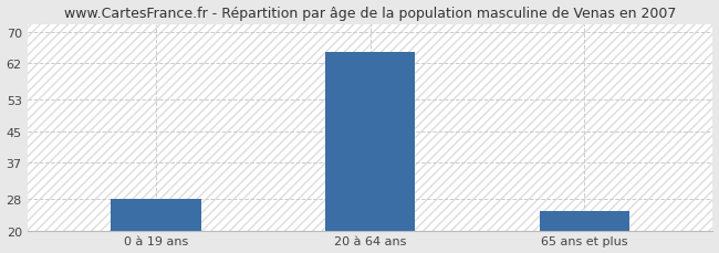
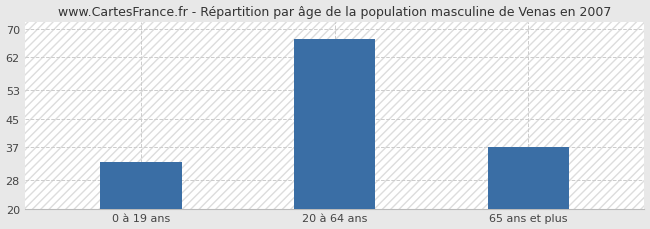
0 à 19 ans: 28 -> 33
20 à 64 ans: 65 -> 67
65 ans et plus: 25 -> 37
